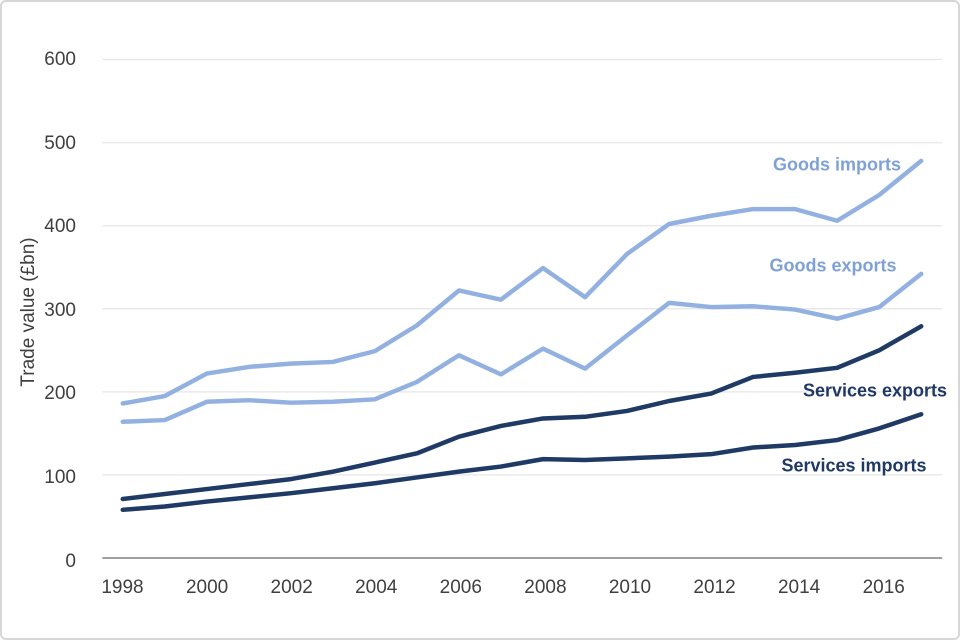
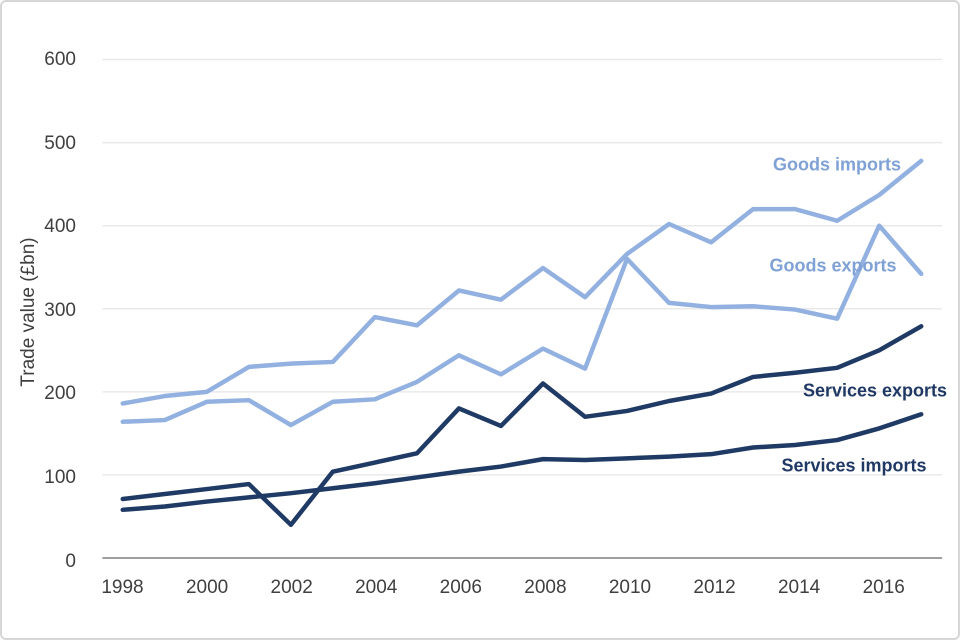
Goods imports/2000: 220 -> 200
Goods exports/2002: 190 -> 160
Services exports/2002: 100 -> 40
Goods imports/2004: 250 -> 290
Services exports/2006: 150 -> 180
Services exports/2008: 170 -> 210
Goods exports/2010: 270 -> 360
Goods imports/2012: 410 -> 380
Goods exports/2016: 300 -> 400
